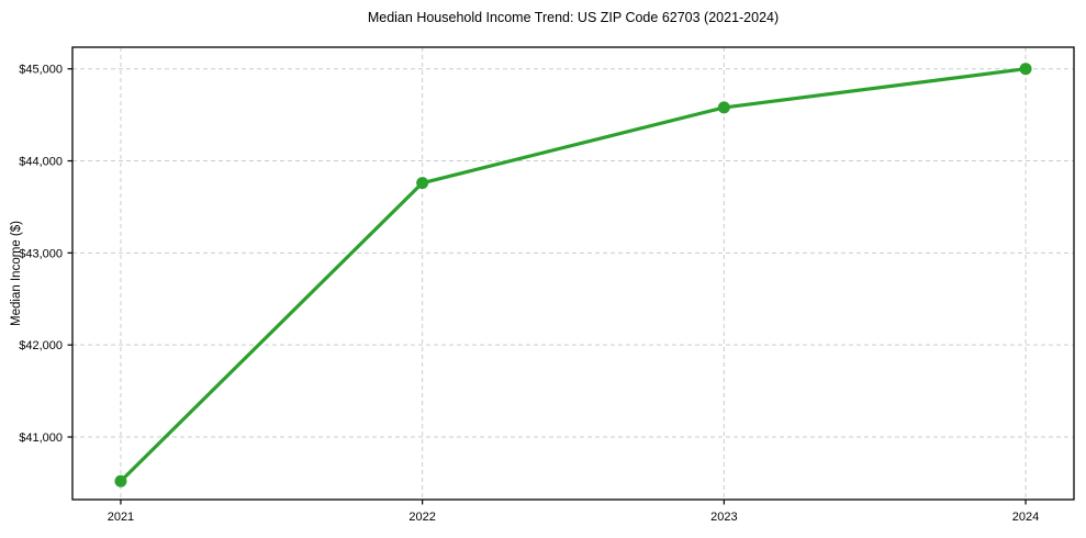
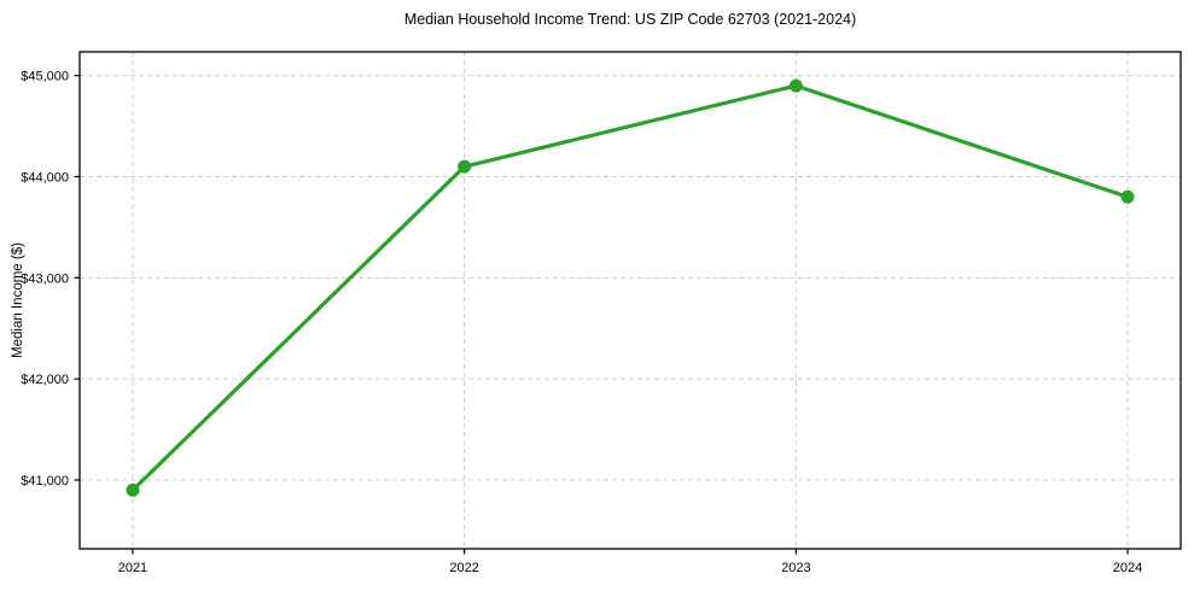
2021: $40500 -> $40900
2022: $43800 -> $44100
2023: $44600 -> $44900
2024: $45000 -> $43800
